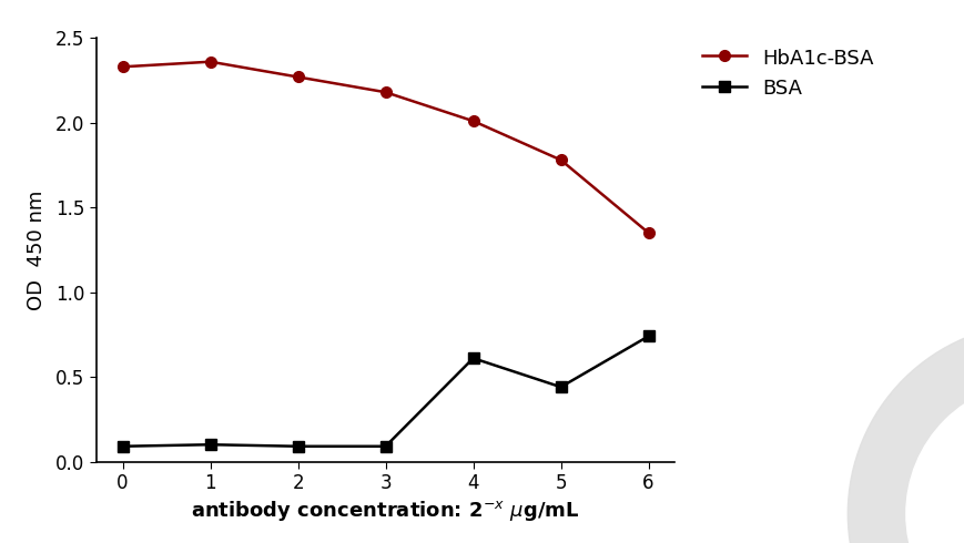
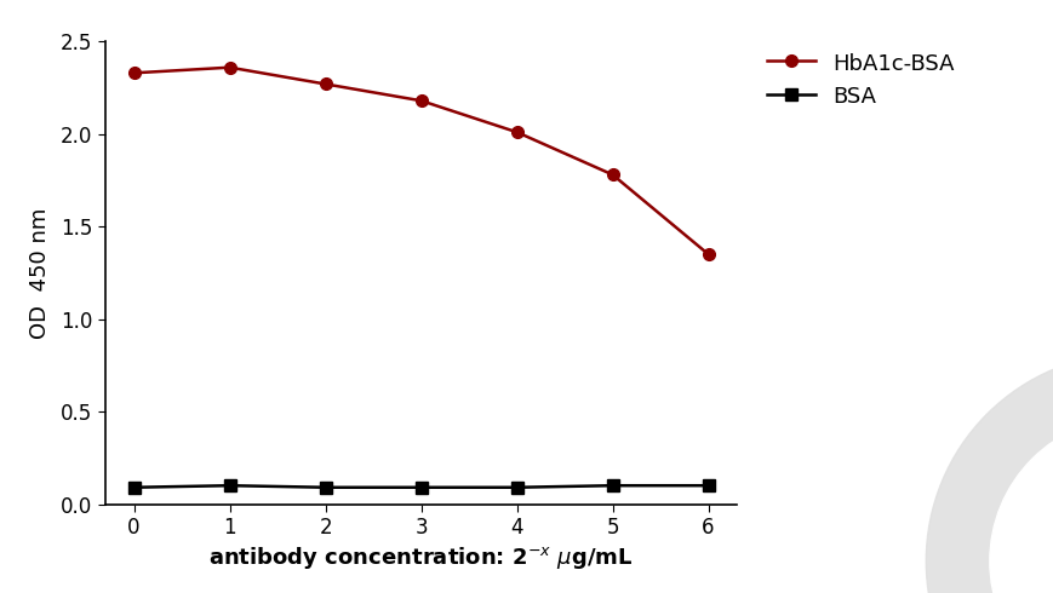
BSA/4: 0.61 -> 0.09
BSA/5: 0.44 -> 0.10
BSA/6: 0.74 -> 0.10
